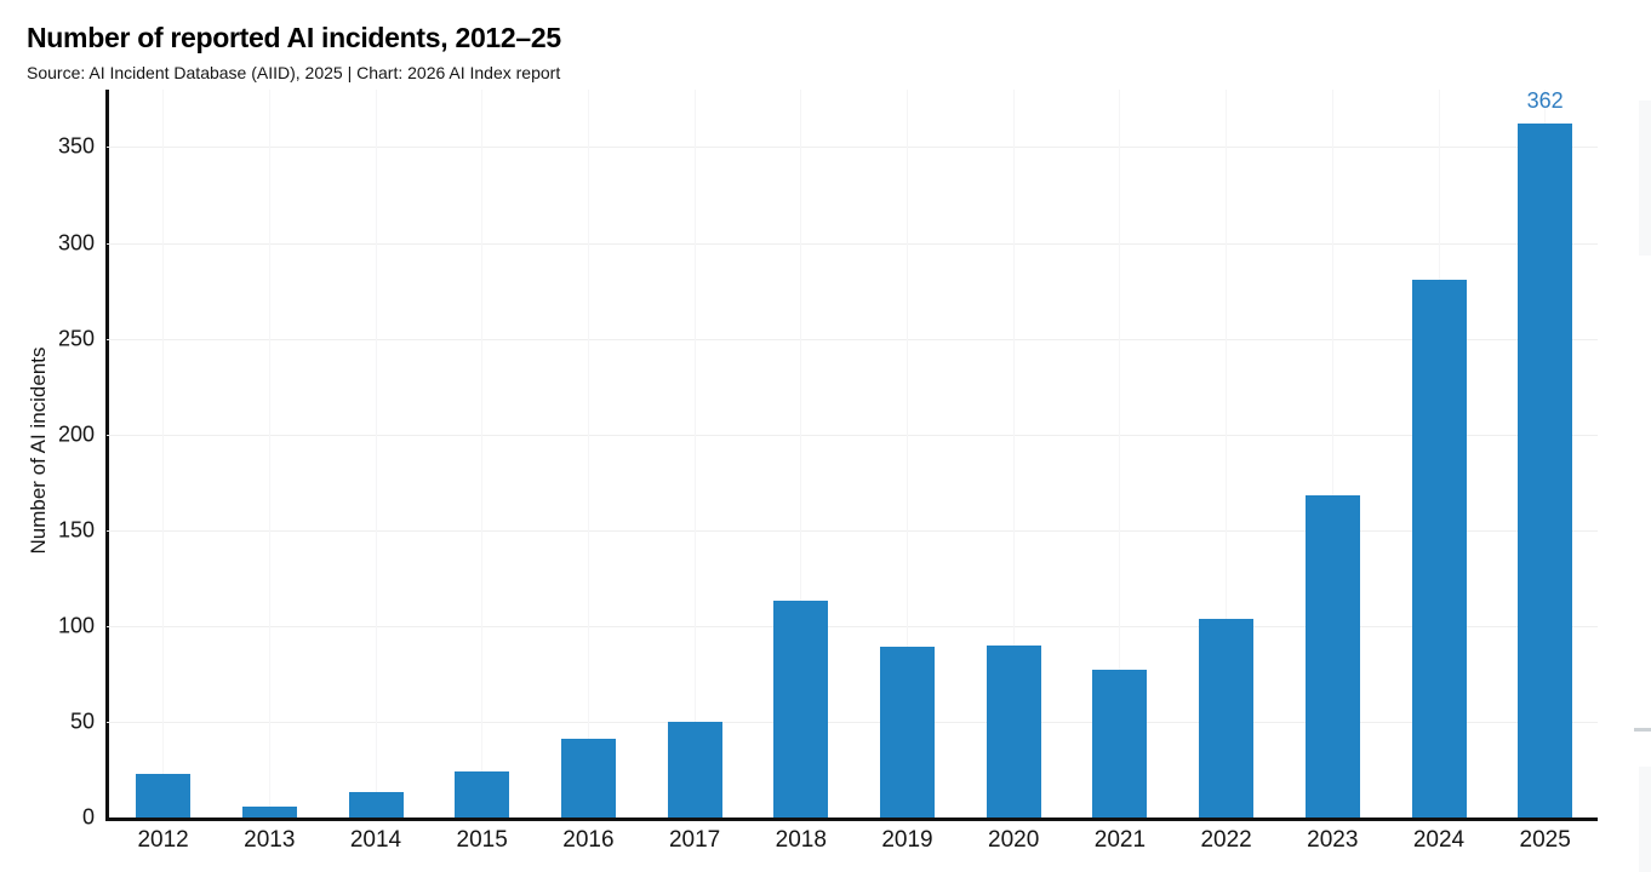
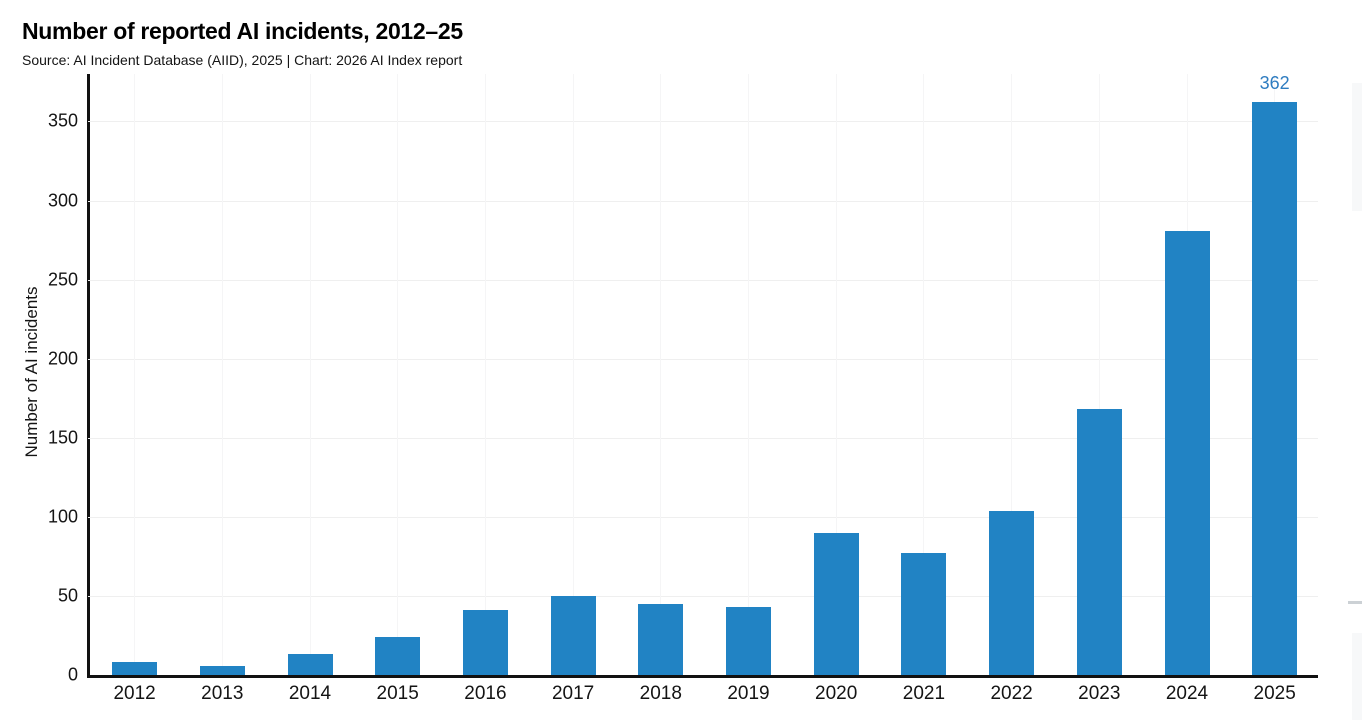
2012: 23 -> 8
2018: 113 -> 45
2019: 89 -> 43
